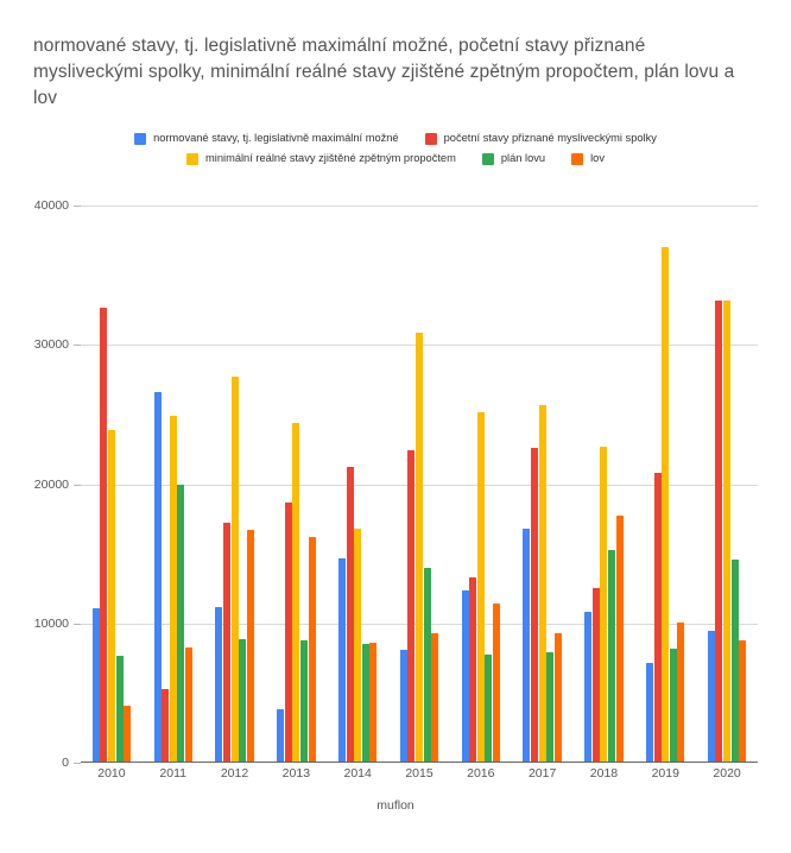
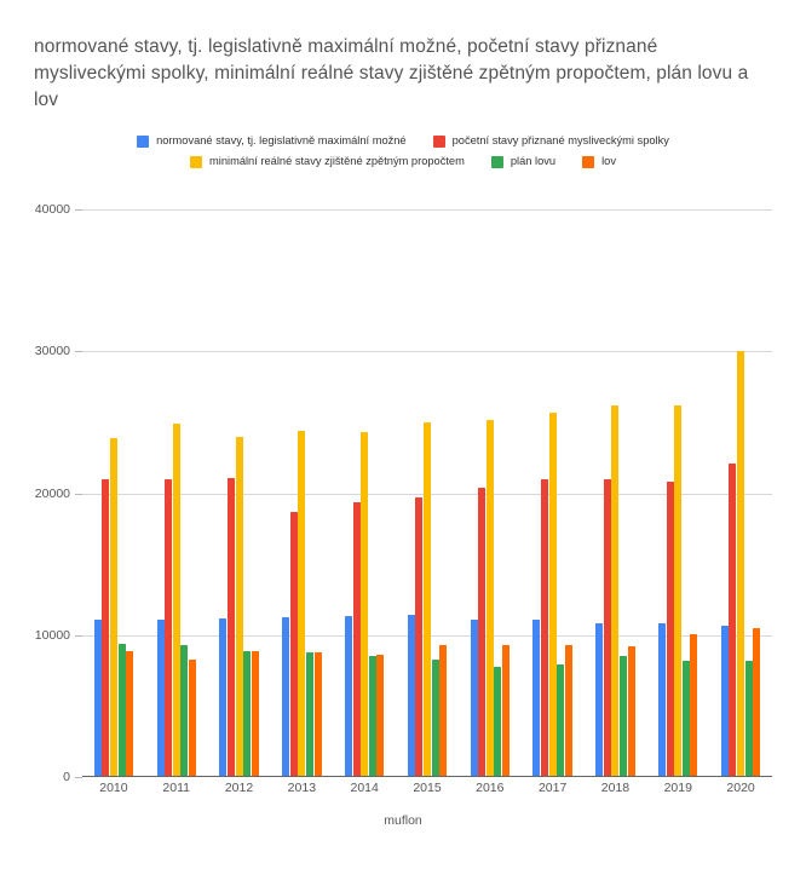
početní stavy přiznané mysliveckými spolky/2010: 32700 -> 21000
plán lovu/2010: 7700 -> 9400
lov/2010: 4100 -> 8900
normované stavy, tj. legislativně maximální možné/2011: 26600 -> 11100
početní stavy přiznané mysliveckými spolky/2011: 5300 -> 21000
plán lovu/2011: 20000 -> 9300
početní stavy přiznané mysliveckými spolky/2012: 17200 -> 21100
minimální reálné stavy zjištěné zpětným propočtem/2012: 27700 -> 24000
lov/2012: 16700 -> 8900
normované stavy, tj. legislativně maximální možné/2013: 3800 -> 11300
lov/2013: 16200 -> 8800
normované stavy, tj. legislativně maximální možné/2014: 14700 -> 11400
početní stavy přiznané mysliveckými spolky/2014: 21200 -> 19400
minimální reálné stavy zjištěné zpětným propočtem/2014: 16800 -> 24300
normované stavy, tj. legislativně maximální možné/2015: 8100 -> 11400
početní stavy přiznané mysliveckými spolky/2015: 22400 -> 19700
minimální reálné stavy zjištěné zpětným propočtem/2015: 30900 -> 25000
plán lovu/2015: 14000 -> 8300
normované stavy, tj. legislativně maximální možné/2016: 12400 -> 11100
početní stavy přiznané mysliveckými spolky/2016: 13300 -> 20400
lov/2016: 11400 -> 9300
normované stavy, tj. legislativně maximální možné/2017: 16800 -> 11100
početní stavy přiznané mysliveckými spolky/2017: 22600 -> 21000
početní stavy přiznané mysliveckými spolky/2018: 12500 -> 21000
minimální reálné stavy zjištěné zpětným propočtem/2018: 22700 -> 26200
plán lovu/2018: 15300 -> 8500
lov/2018: 17700 -> 9200
normované stavy, tj. legislativně maximální možné/2019: 7200 -> 10800
minimální reálné stavy zjištěné zpětným propočtem/2019: 37000 -> 26200
normované stavy, tj. legislativně maximální možné/2020: 9500 -> 10700
početní stavy přiznané mysliveckými spolky/2020: 33200 -> 22100
minimální reálné stavy zjištěné zpětným propočtem/2020: 33200 -> 30000
plán lovu/2020: 14600 -> 8200
lov/2020: 8800 -> 10500
